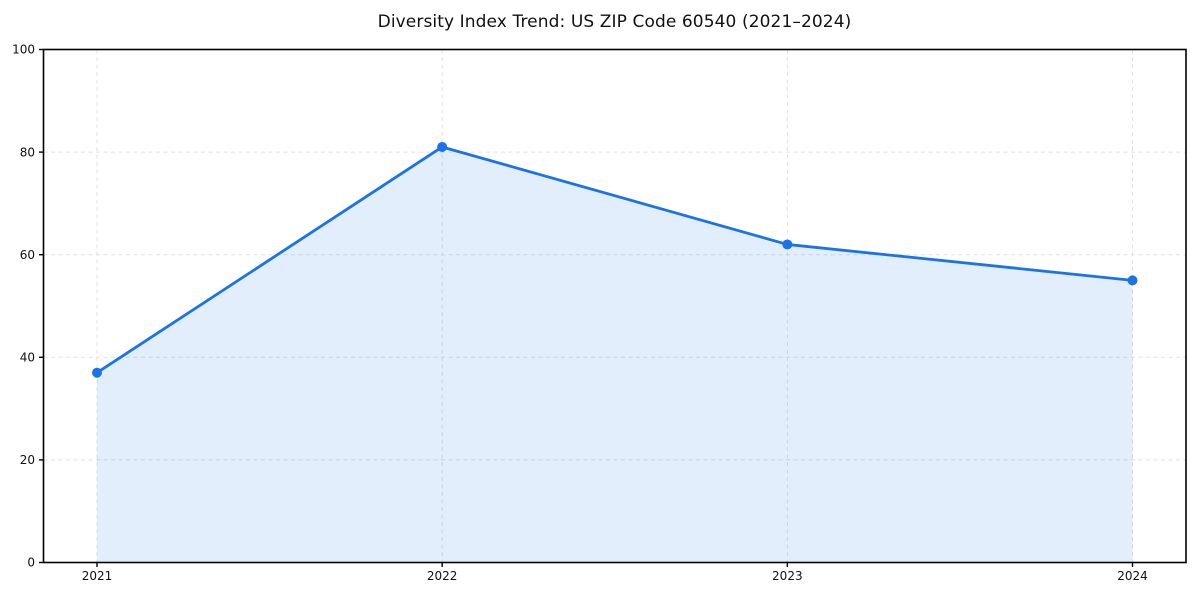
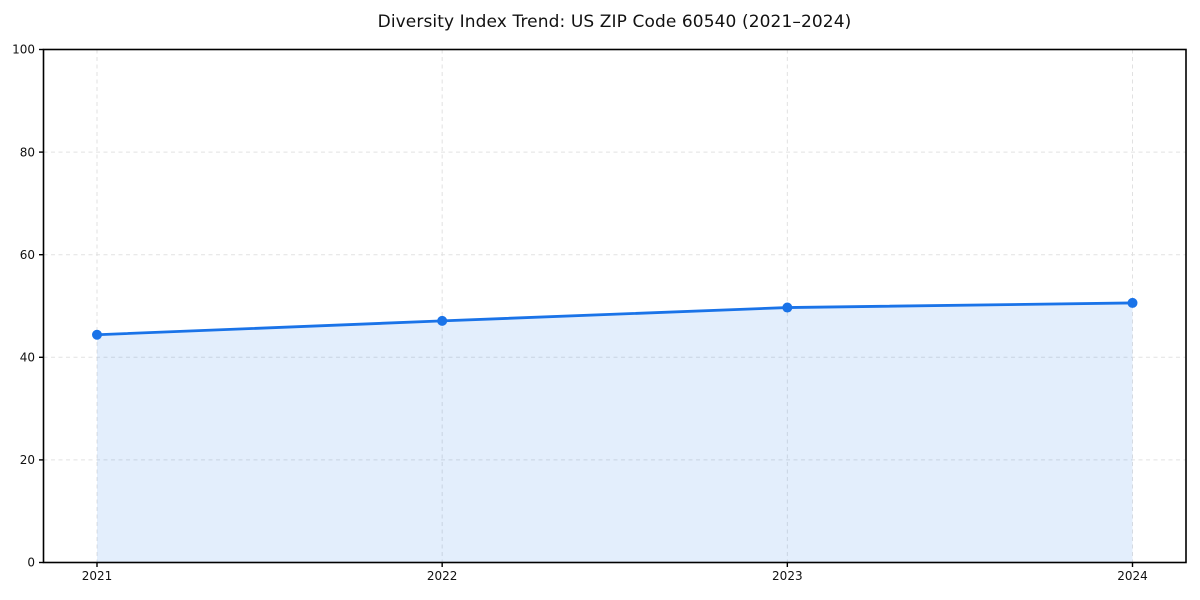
2021: 37 -> 44
2022: 81 -> 47
2023: 62 -> 50
2024: 55 -> 51
